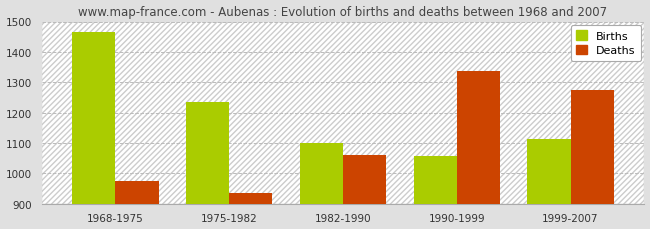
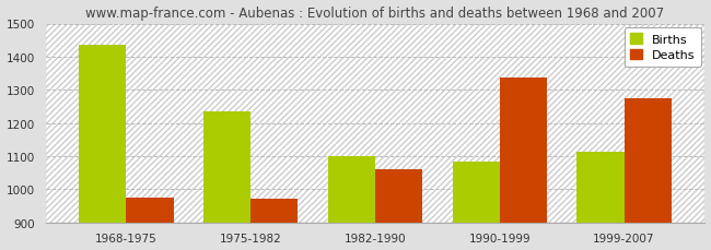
Births/1968-1975: 1465 -> 1435
Deaths/1975-1982: 935 -> 970
Births/1990-1999: 1058 -> 1085
